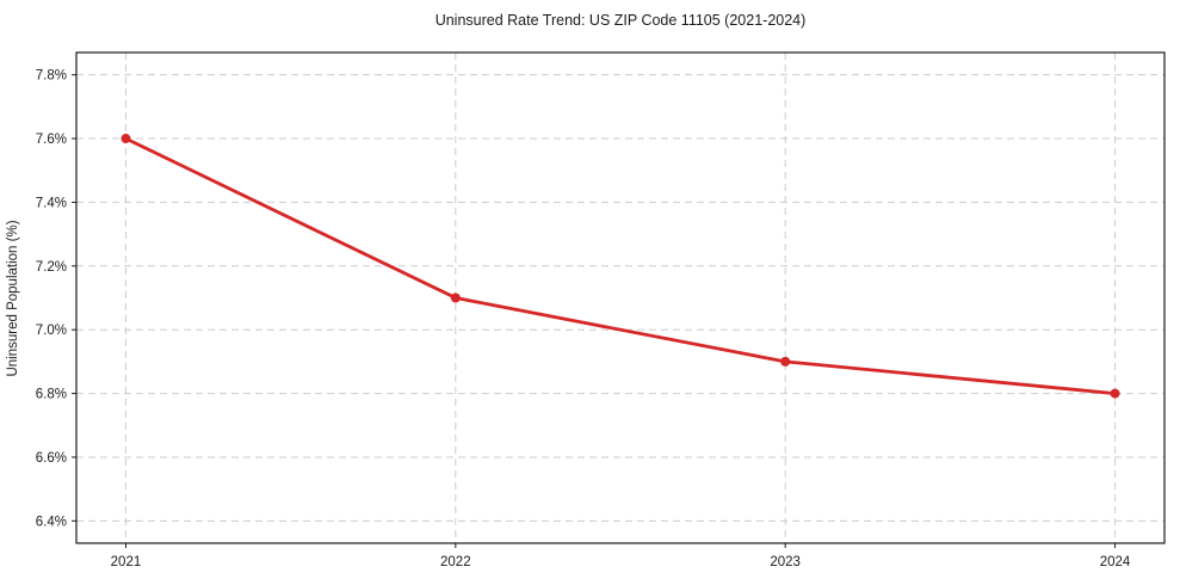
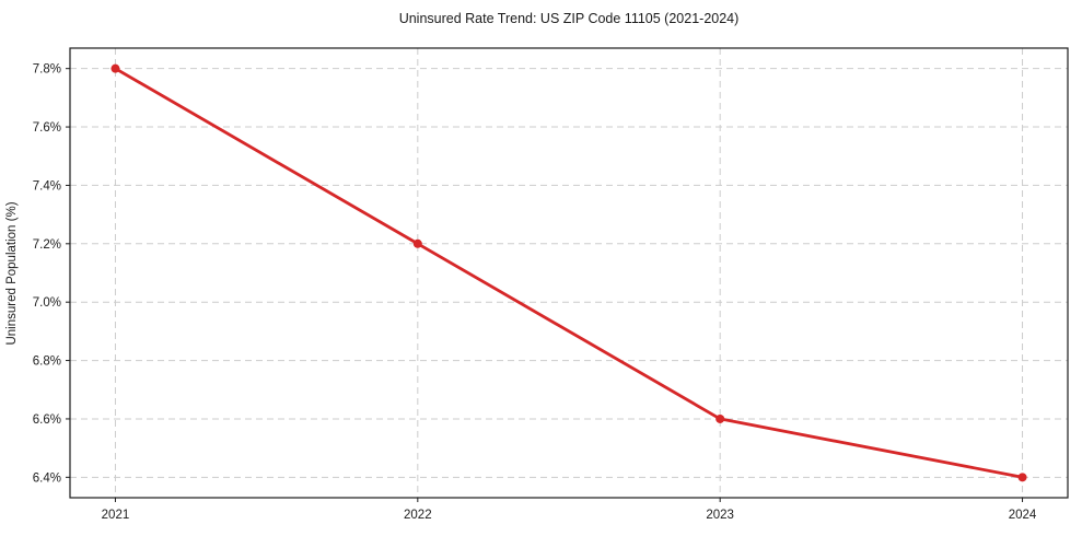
2021: 7.6% -> 7.8%
2022: 7.1% -> 7.2%
2023: 6.9% -> 6.6%
2024: 6.8% -> 6.4%
